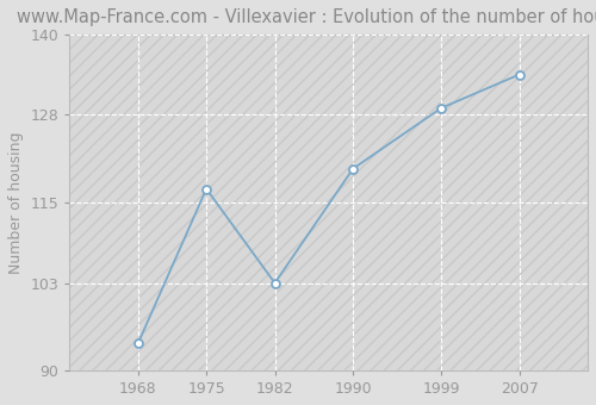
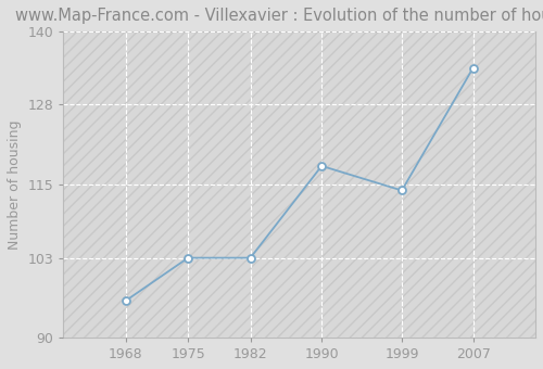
1968: 94 -> 96
1975: 117 -> 103
1990: 120 -> 118
1999: 129 -> 114
